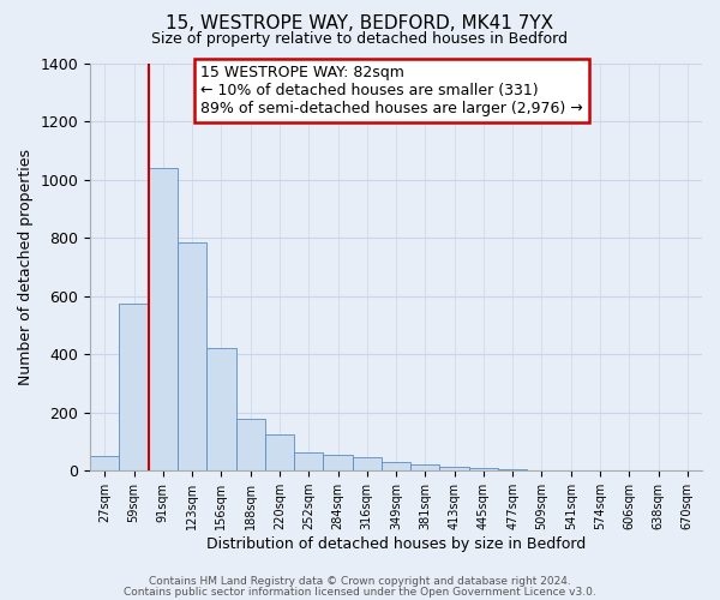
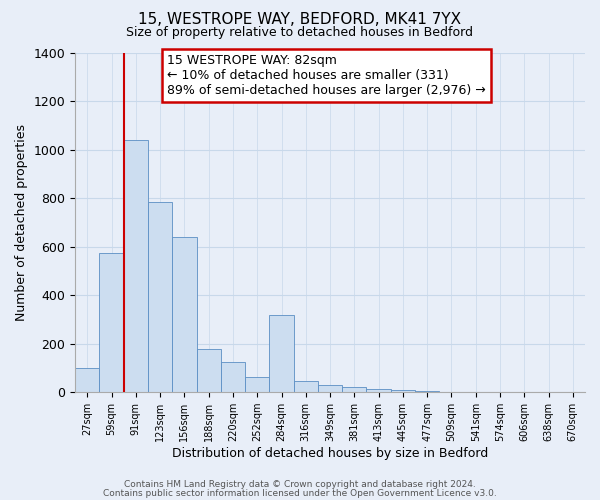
27sqm: 50 -> 100
156sqm: 420 -> 640
284sqm: 55 -> 320
